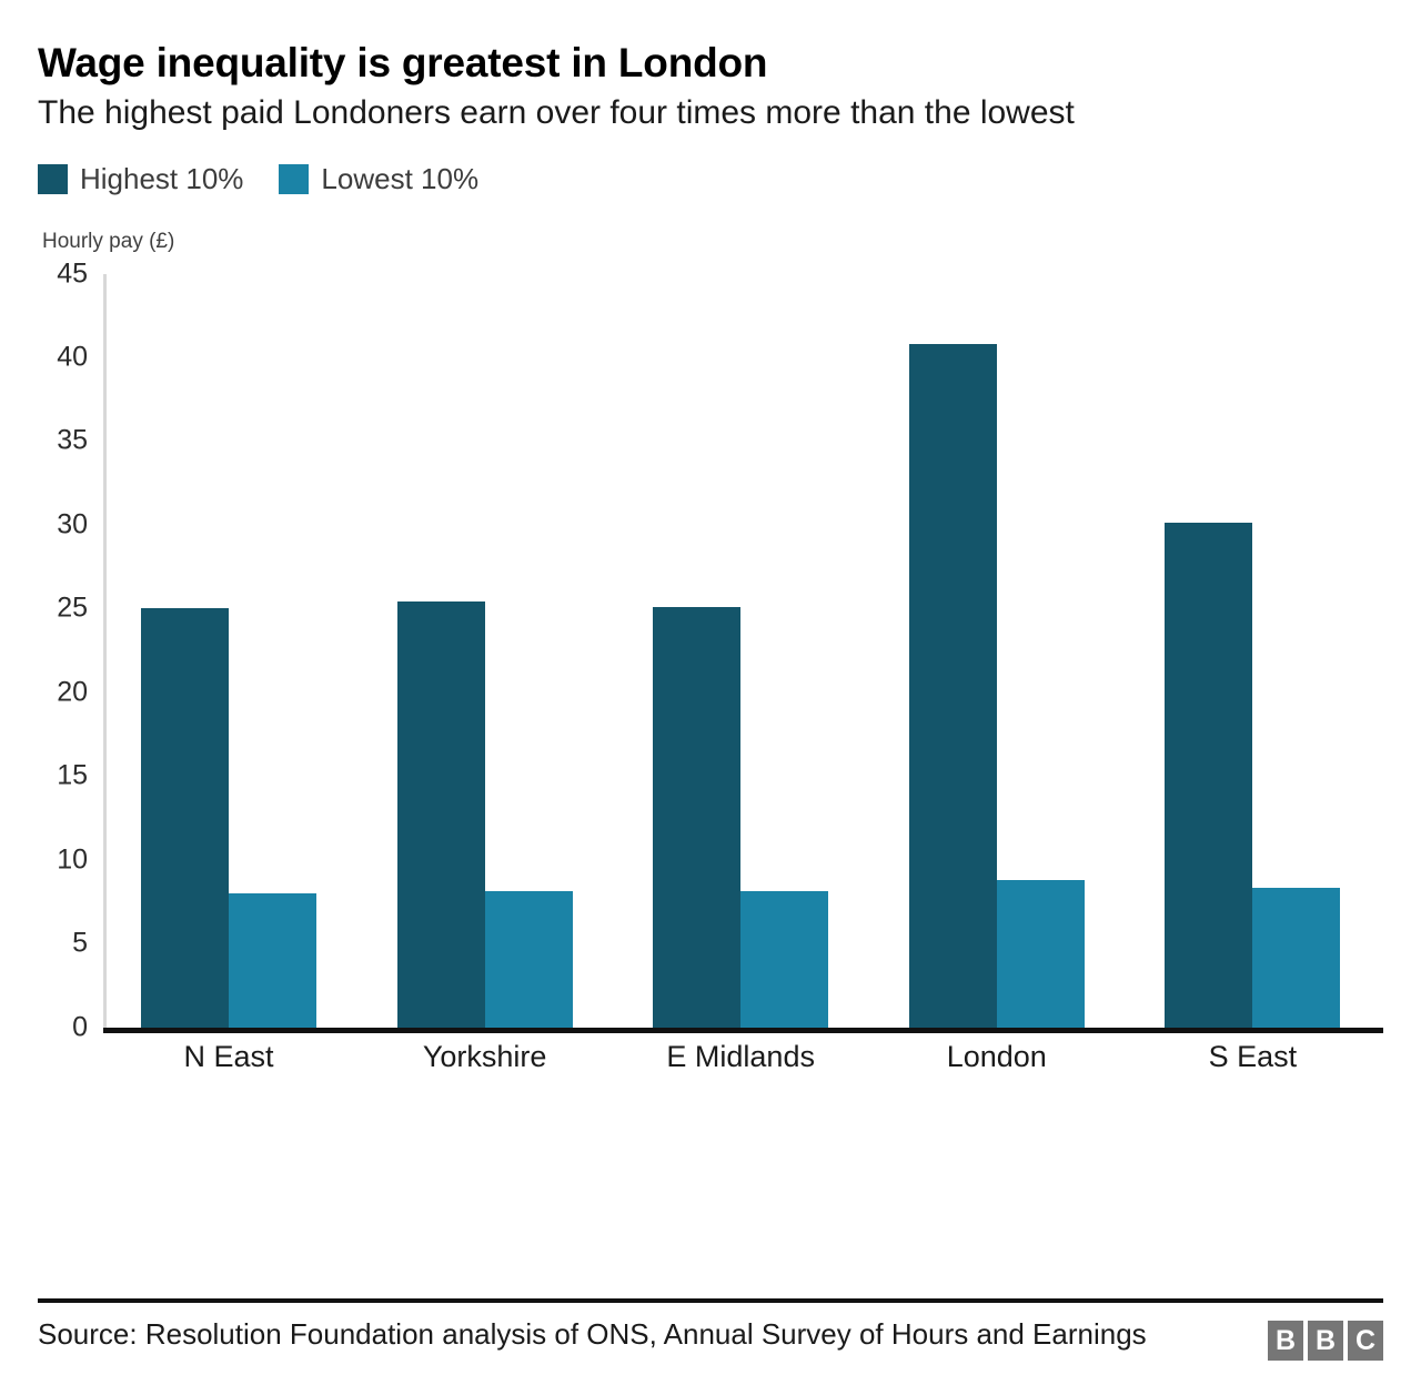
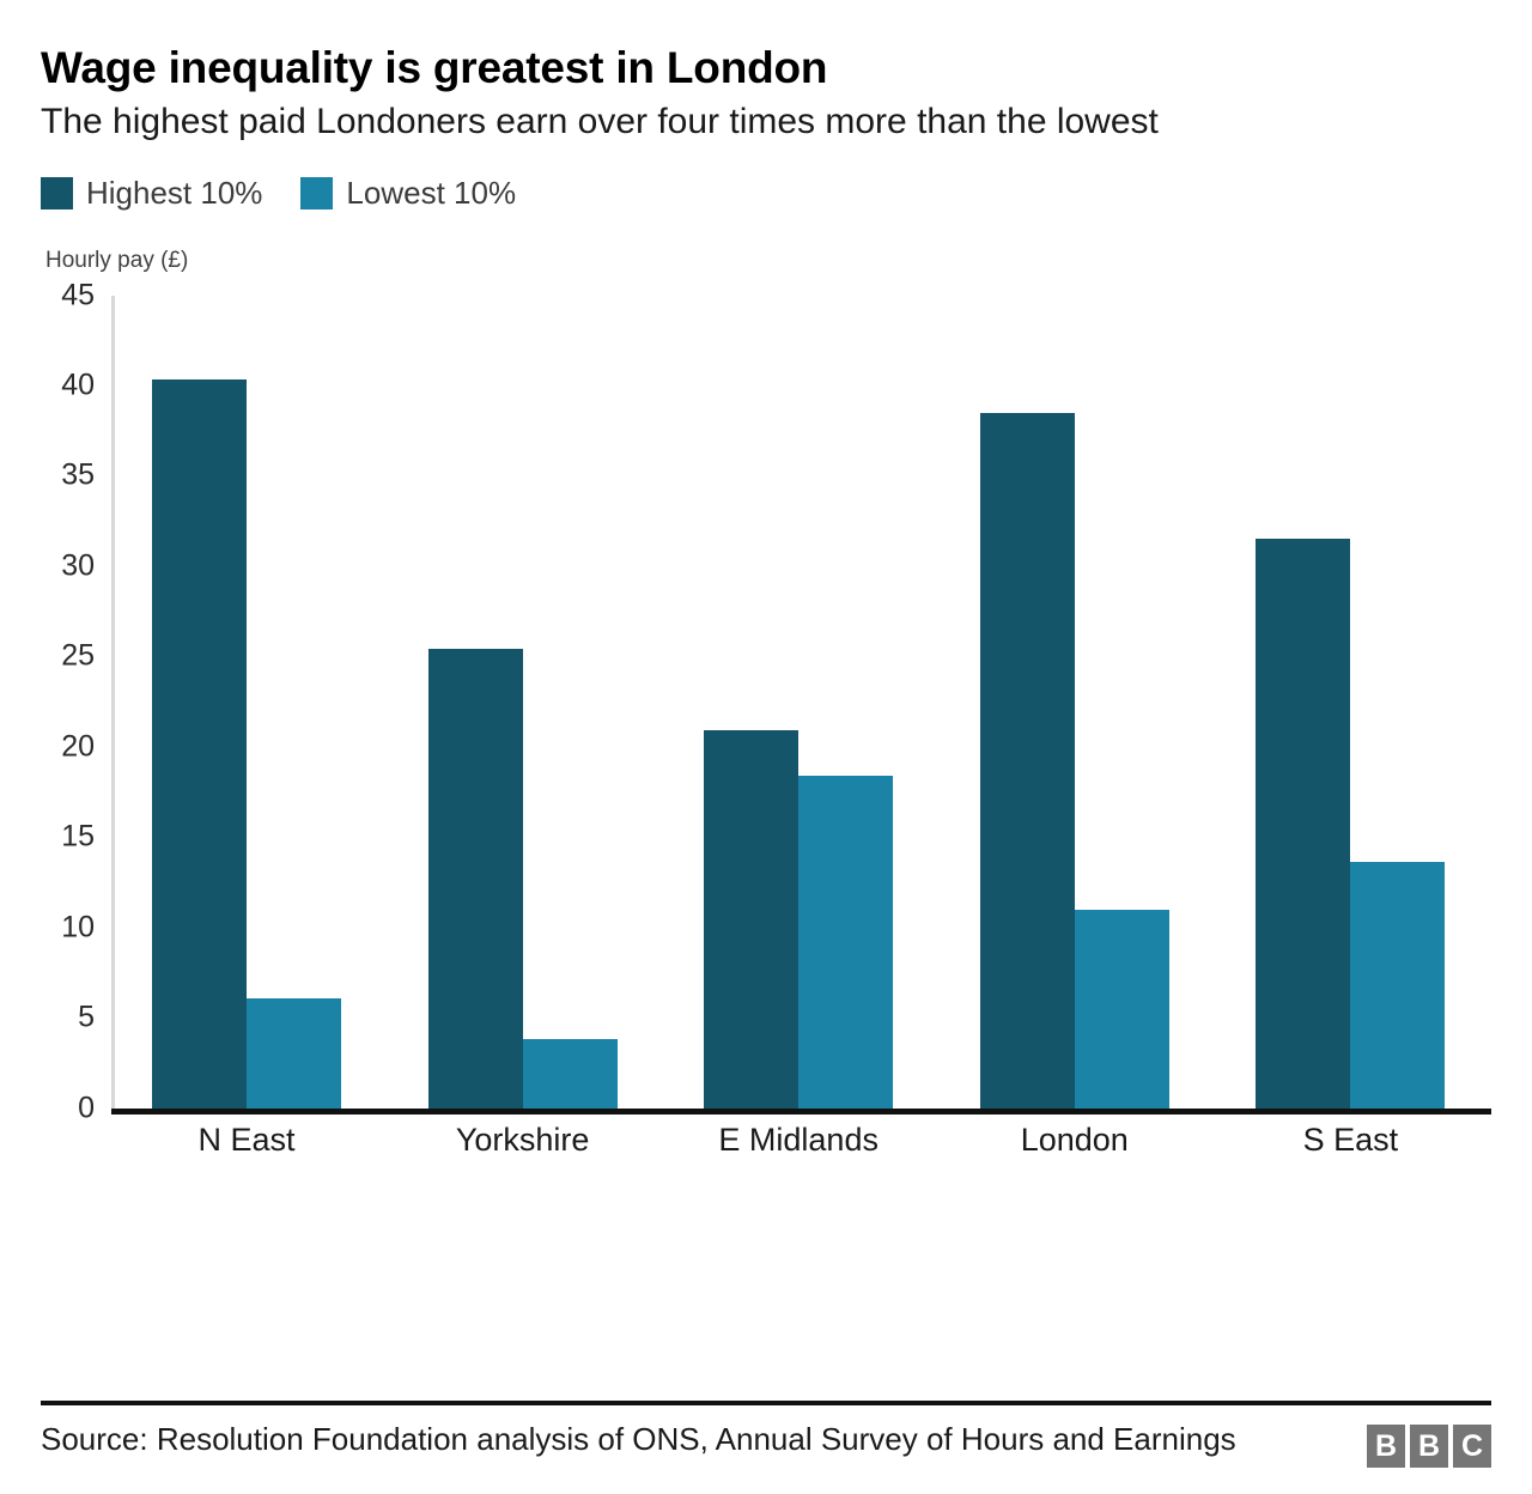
Highest 10%/N East: 25.0 -> 40.3
Lowest 10%/N East: 8.0 -> 6.1
Lowest 10%/Yorkshire: 8.1 -> 3.8
Highest 10%/E Midlands: 25.1 -> 20.9
Lowest 10%/E Midlands: 8.1 -> 18.4
Highest 10%/London: 40.8 -> 38.5
Lowest 10%/London: 8.8 -> 11.0
Highest 10%/S East: 30.1 -> 31.5
Lowest 10%/S East: 8.3 -> 13.6
